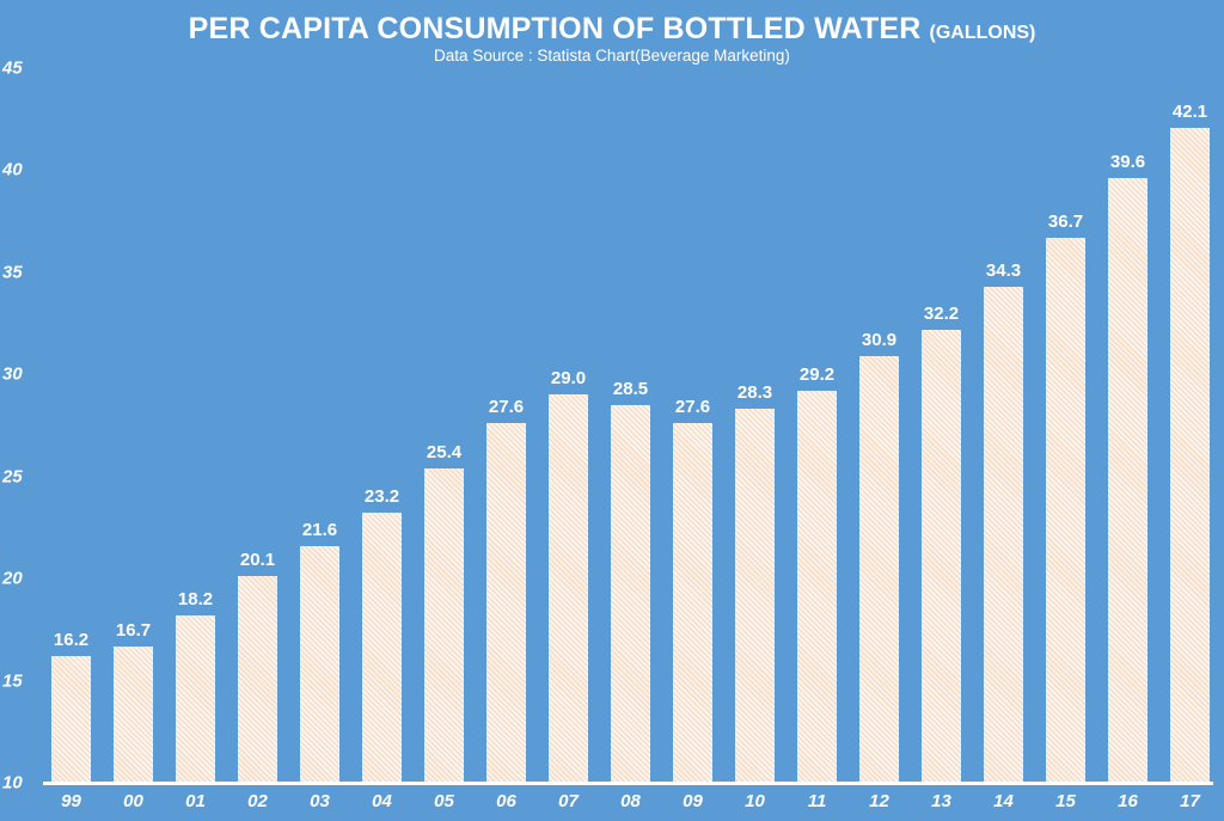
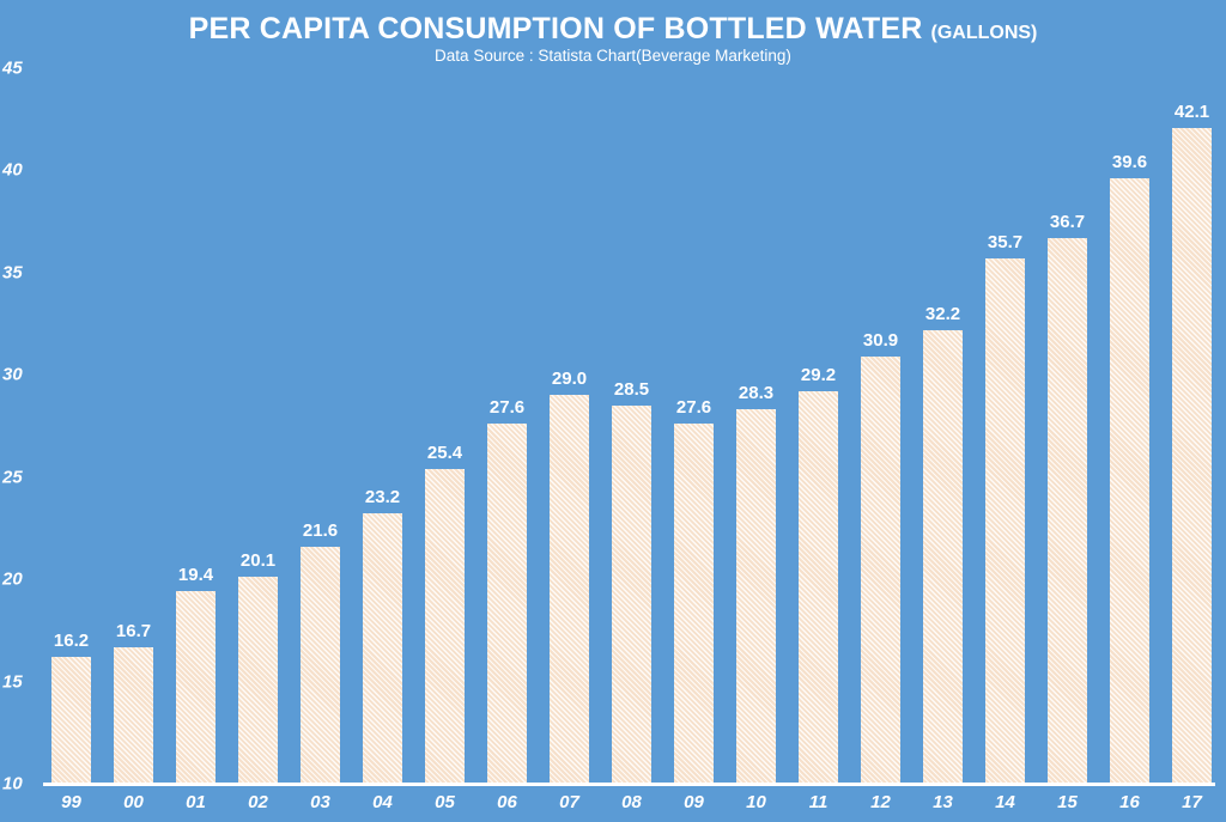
01: 18.2 -> 19.4
14: 34.3 -> 35.7
